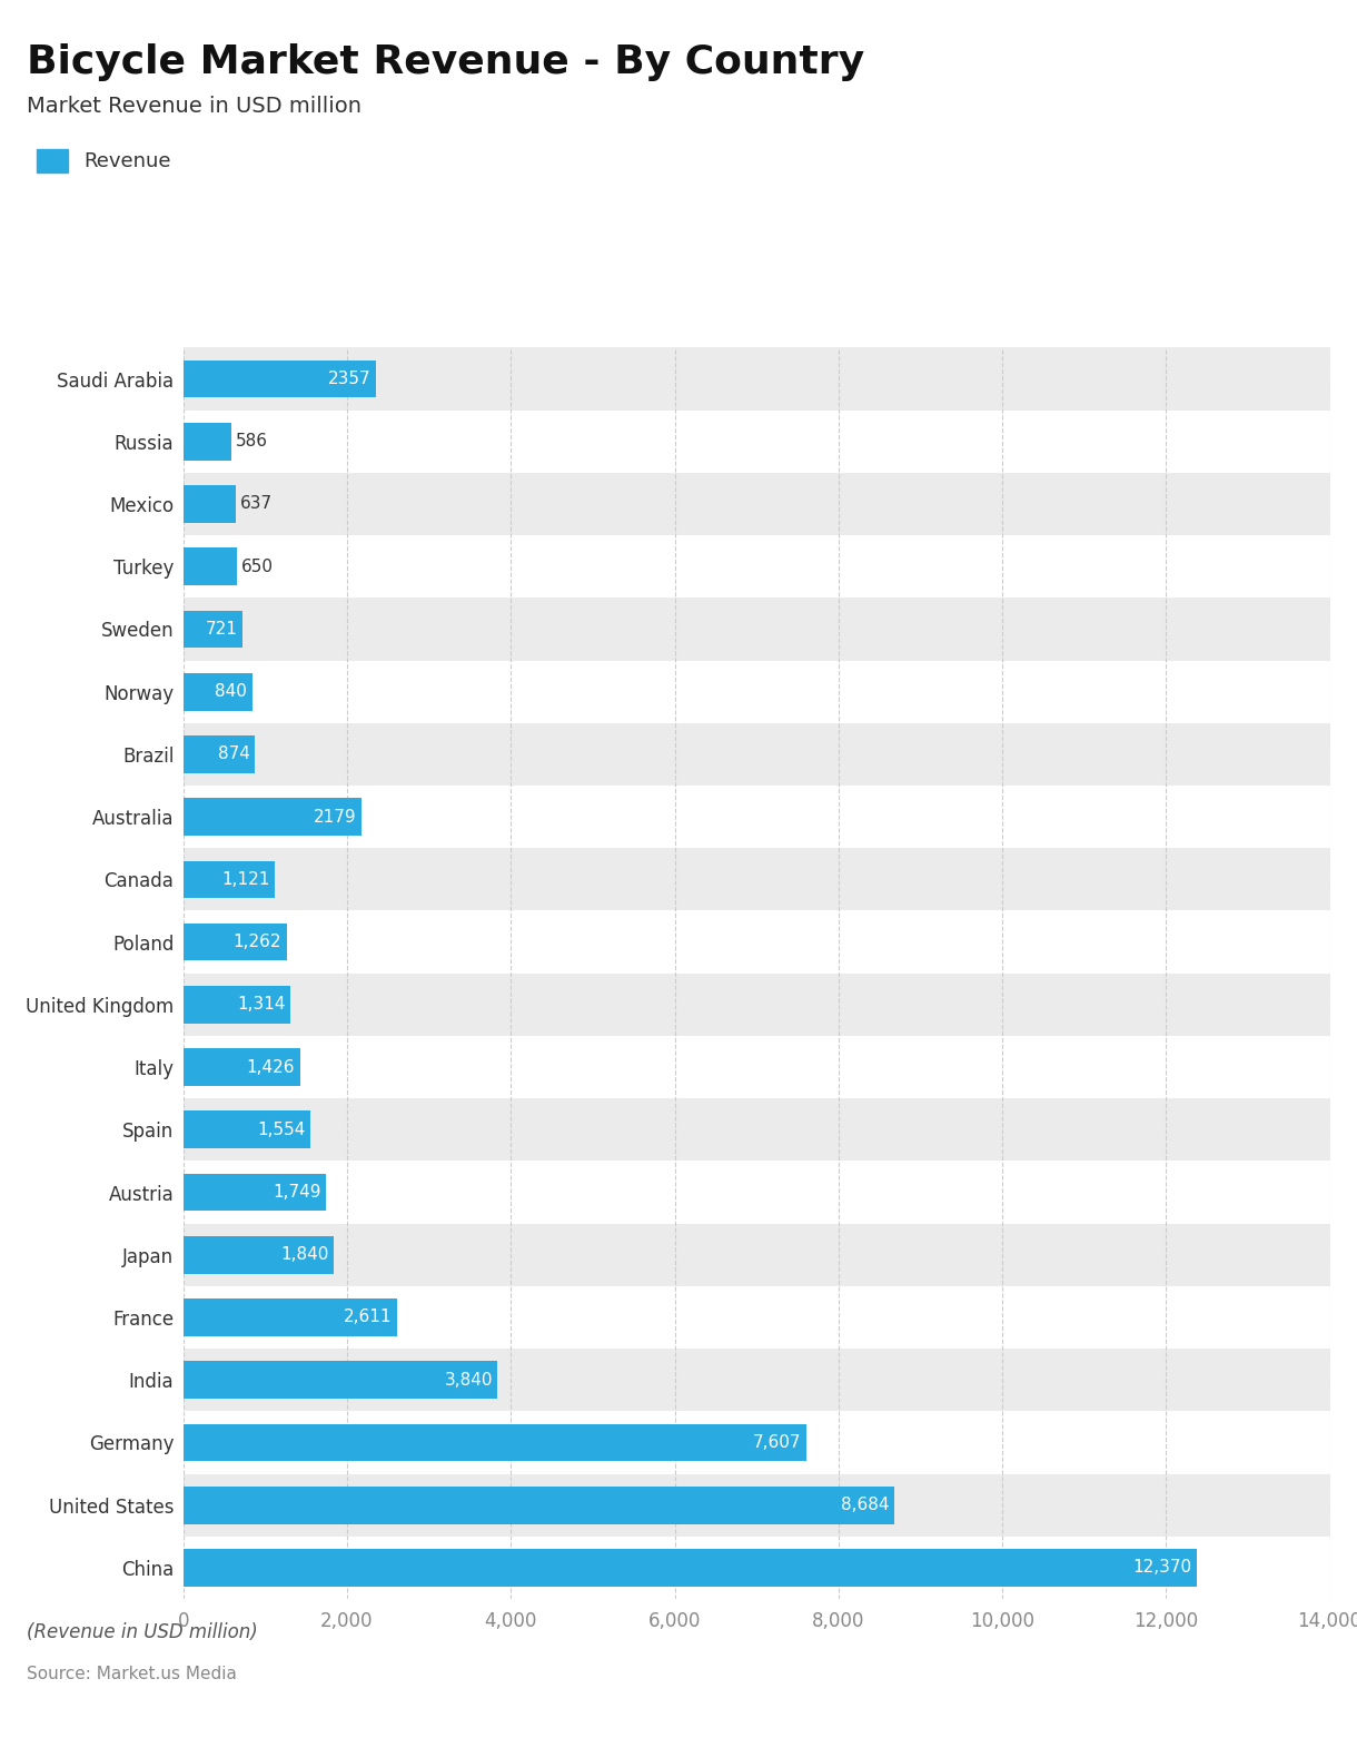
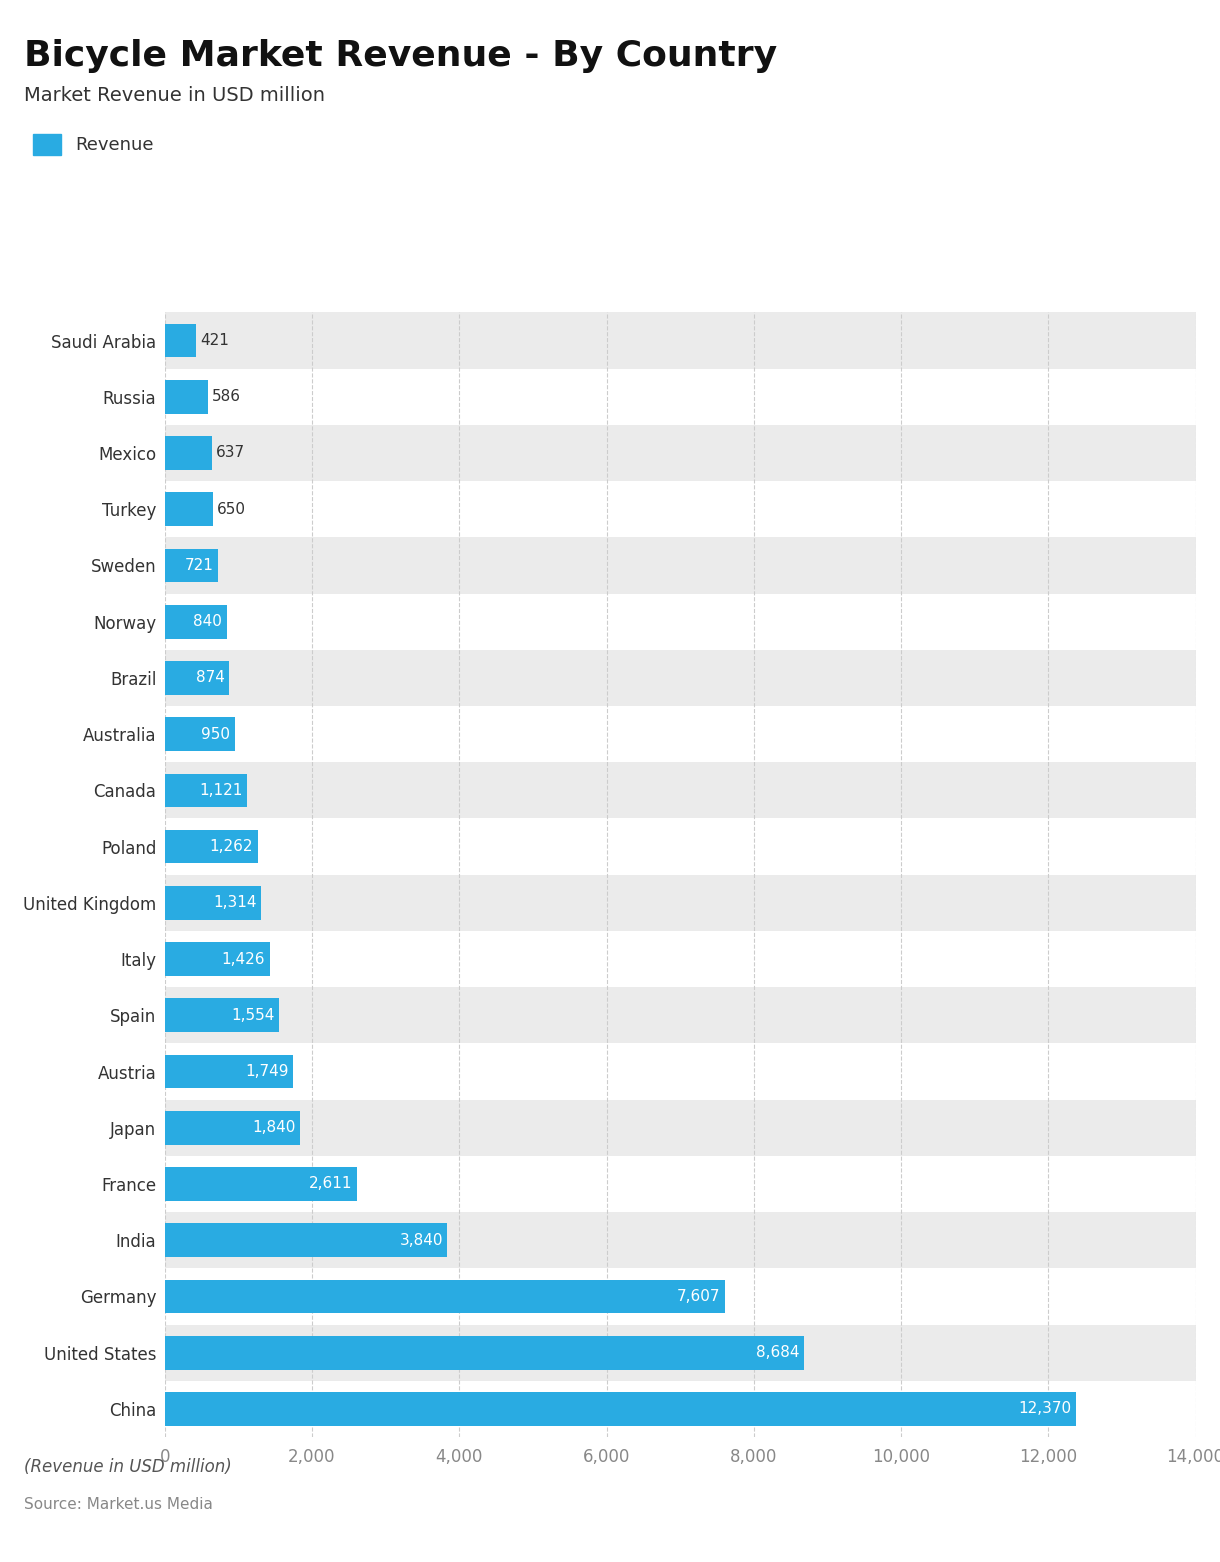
Saudi Arabia: 2357 -> 421
Australia: 2179 -> 950
